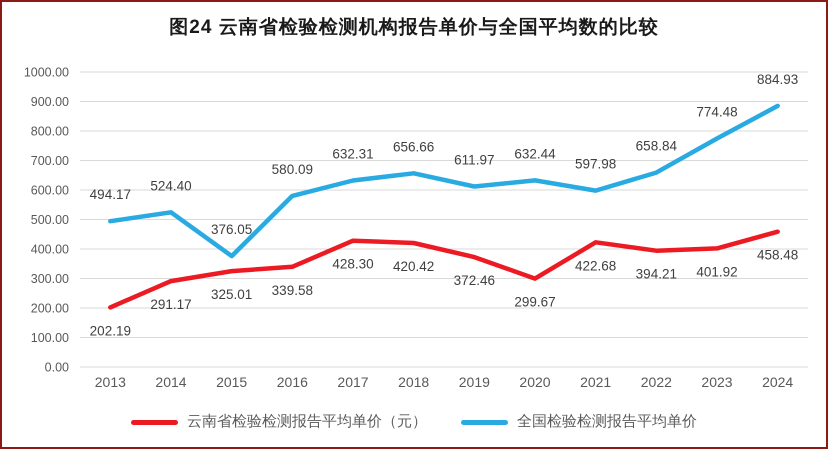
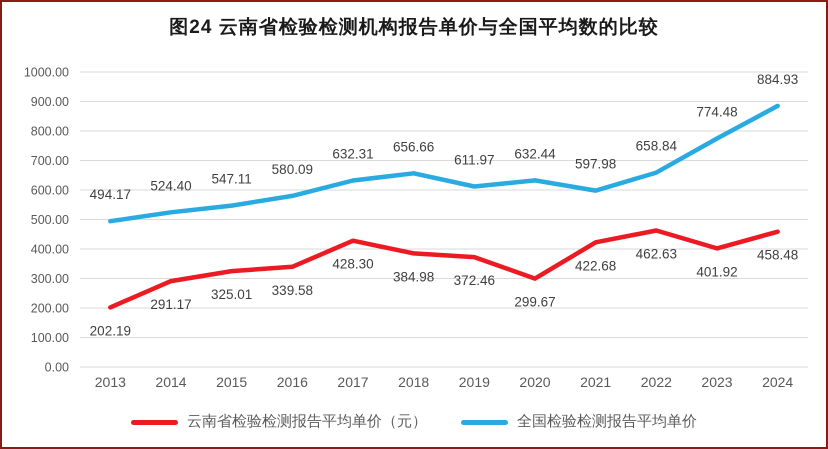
全国检验检测报告平均单价/2015: 376.05 -> 547.11
云南省检验检测报告平均单价（元）/2018: 420.42 -> 384.98
云南省检验检测报告平均单价（元）/2022: 394.21 -> 462.63
